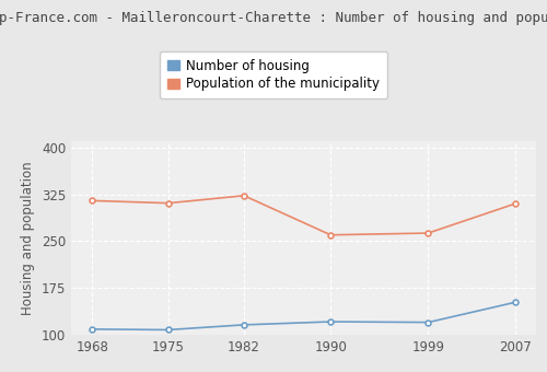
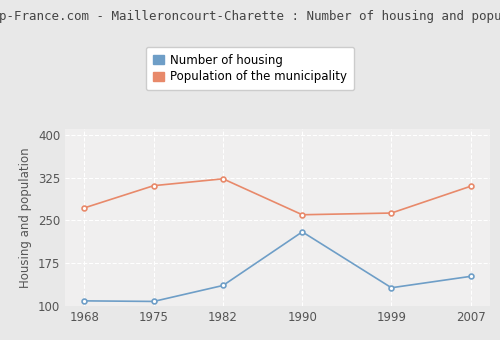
Population of the municipality/1968: 315 -> 272
Number of housing/1982: 116 -> 136
Number of housing/1990: 121 -> 230
Number of housing/1999: 120 -> 132
